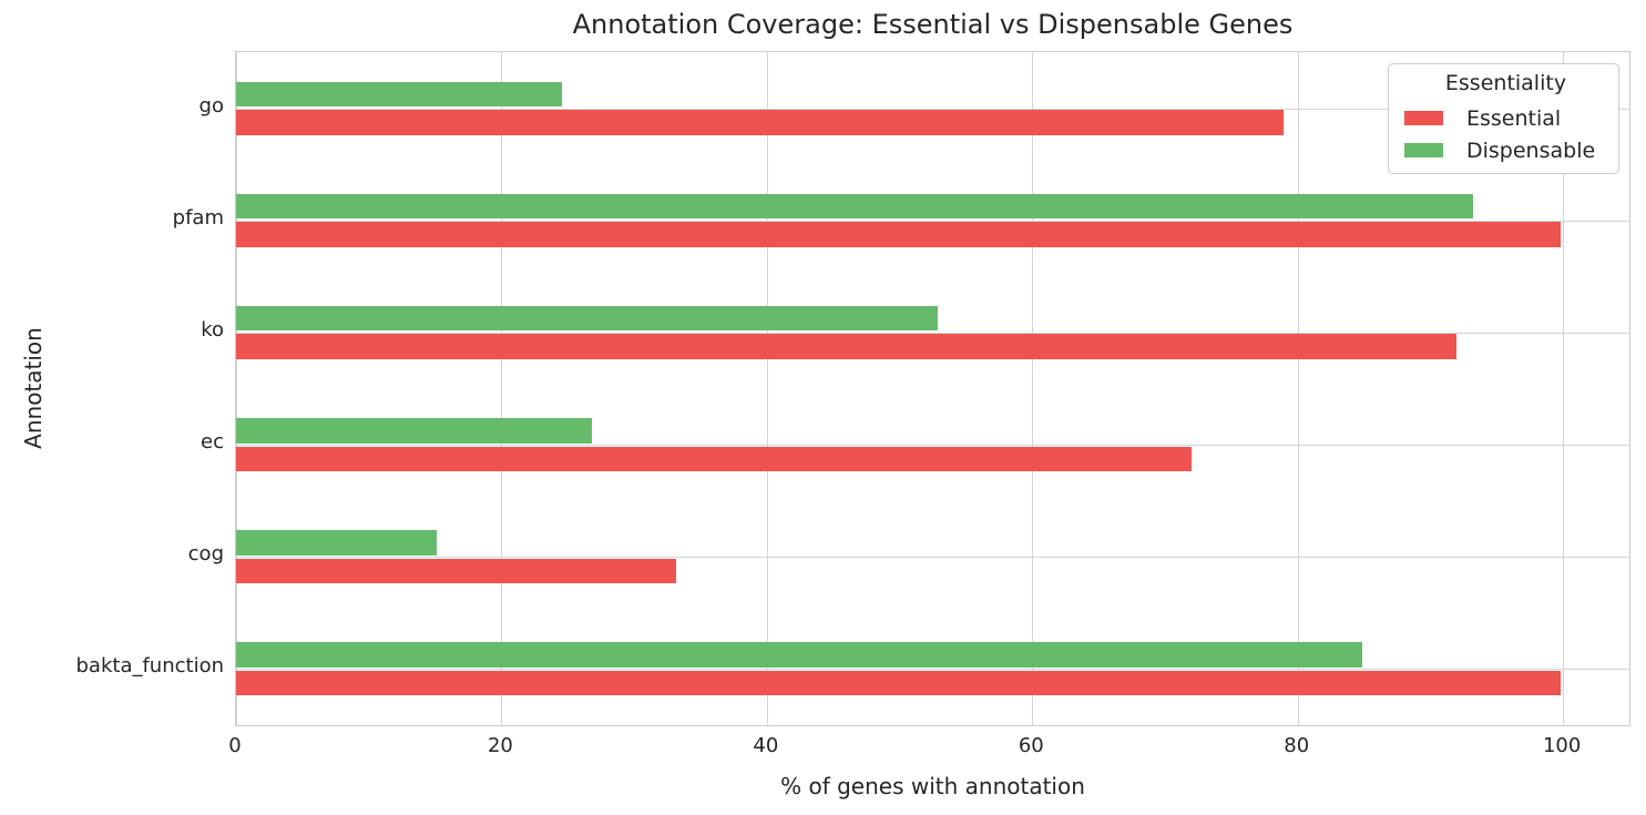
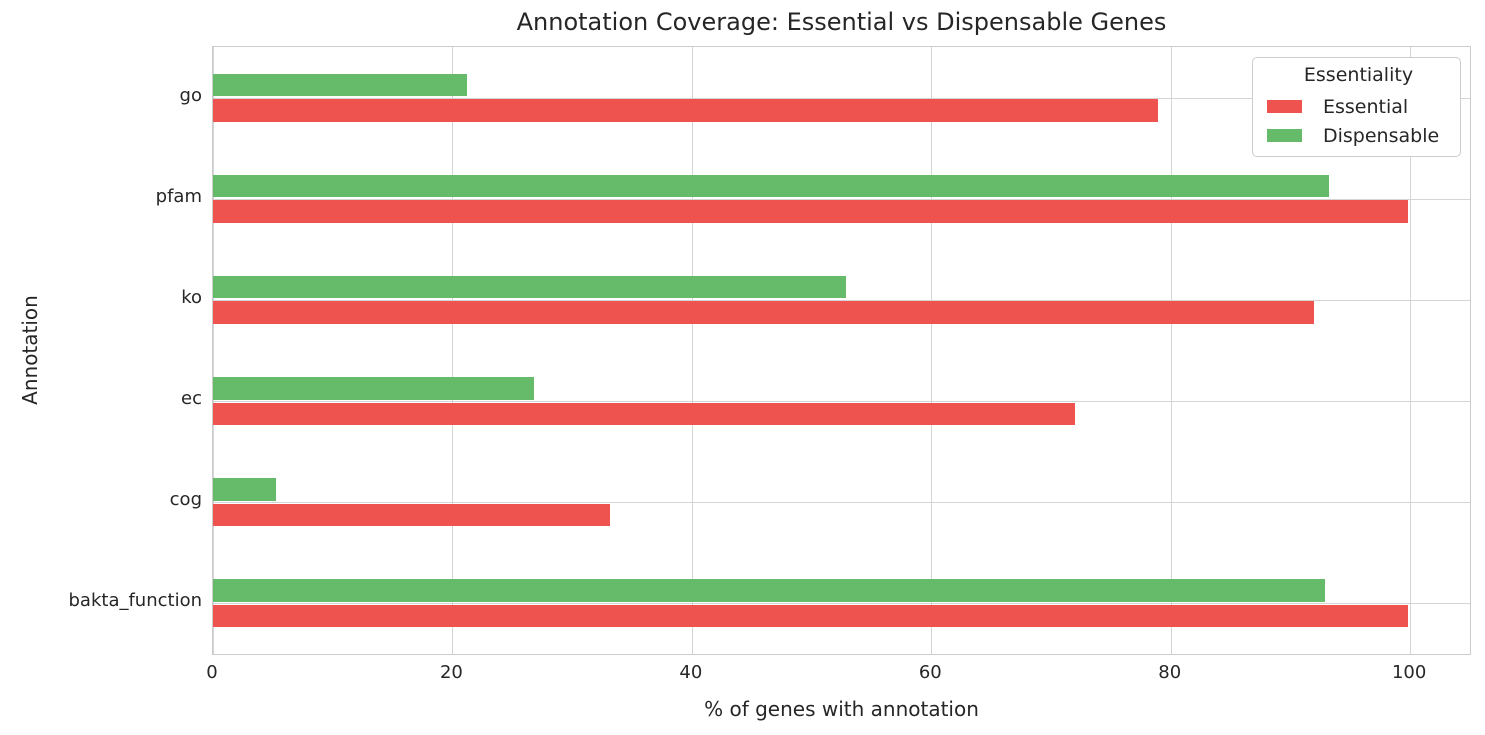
Dispensable/go: 24.6 -> 21.2
Dispensable/cog: 15.1 -> 5.3
Dispensable/bakta_function: 84.9 -> 92.9
